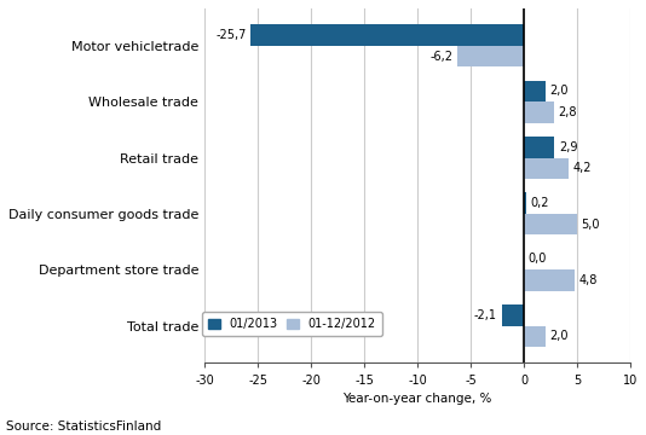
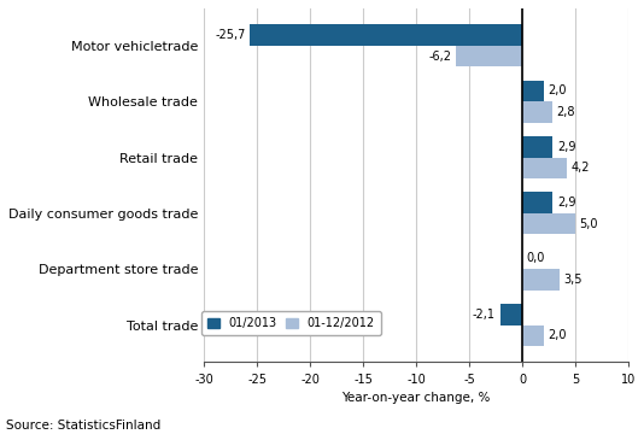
01/2013/Daily consumer goods trade: 0,2 -> 2,9
01-12/2012/Department store trade: 4,8 -> 3,5
